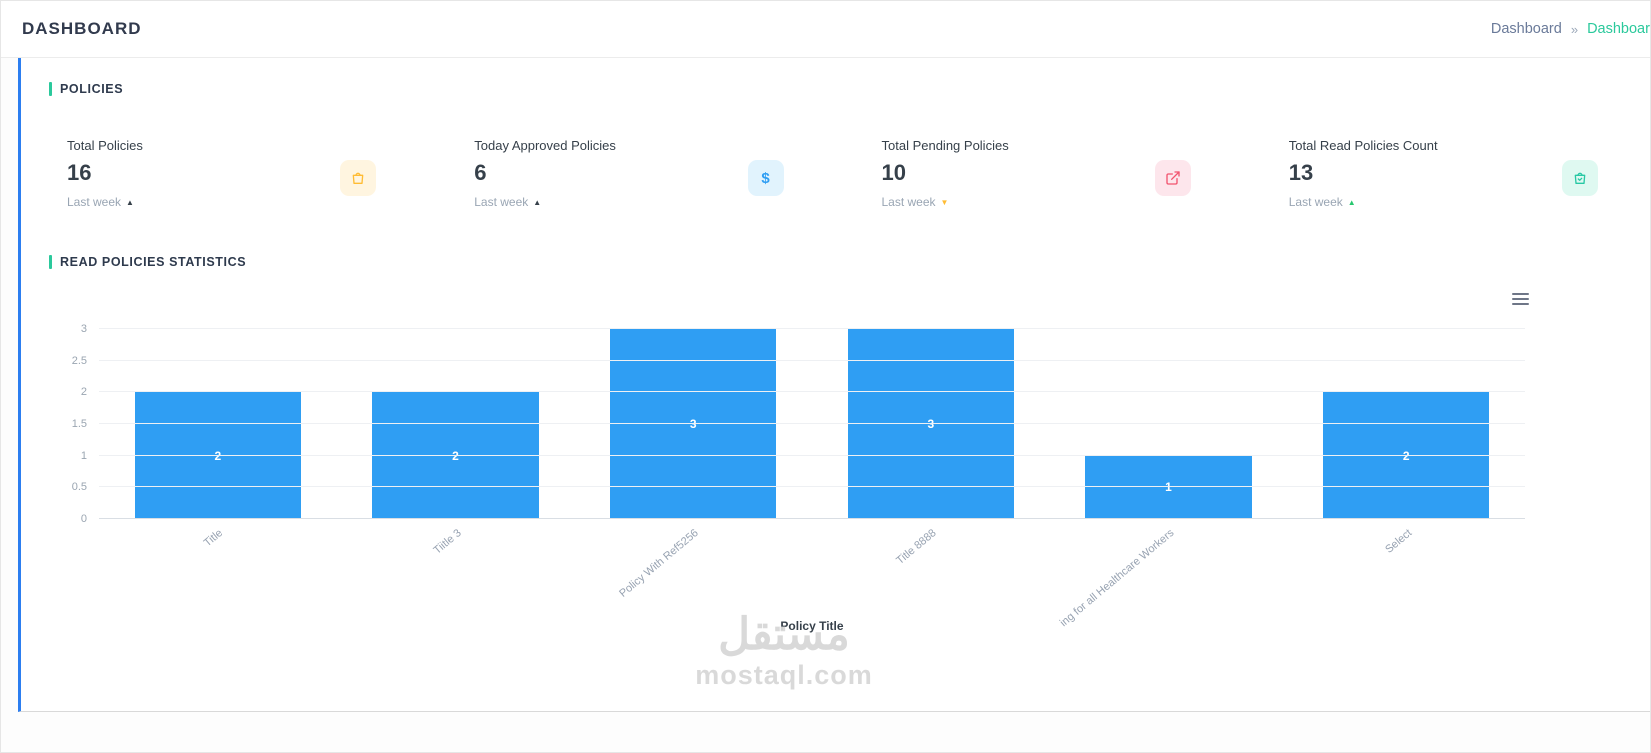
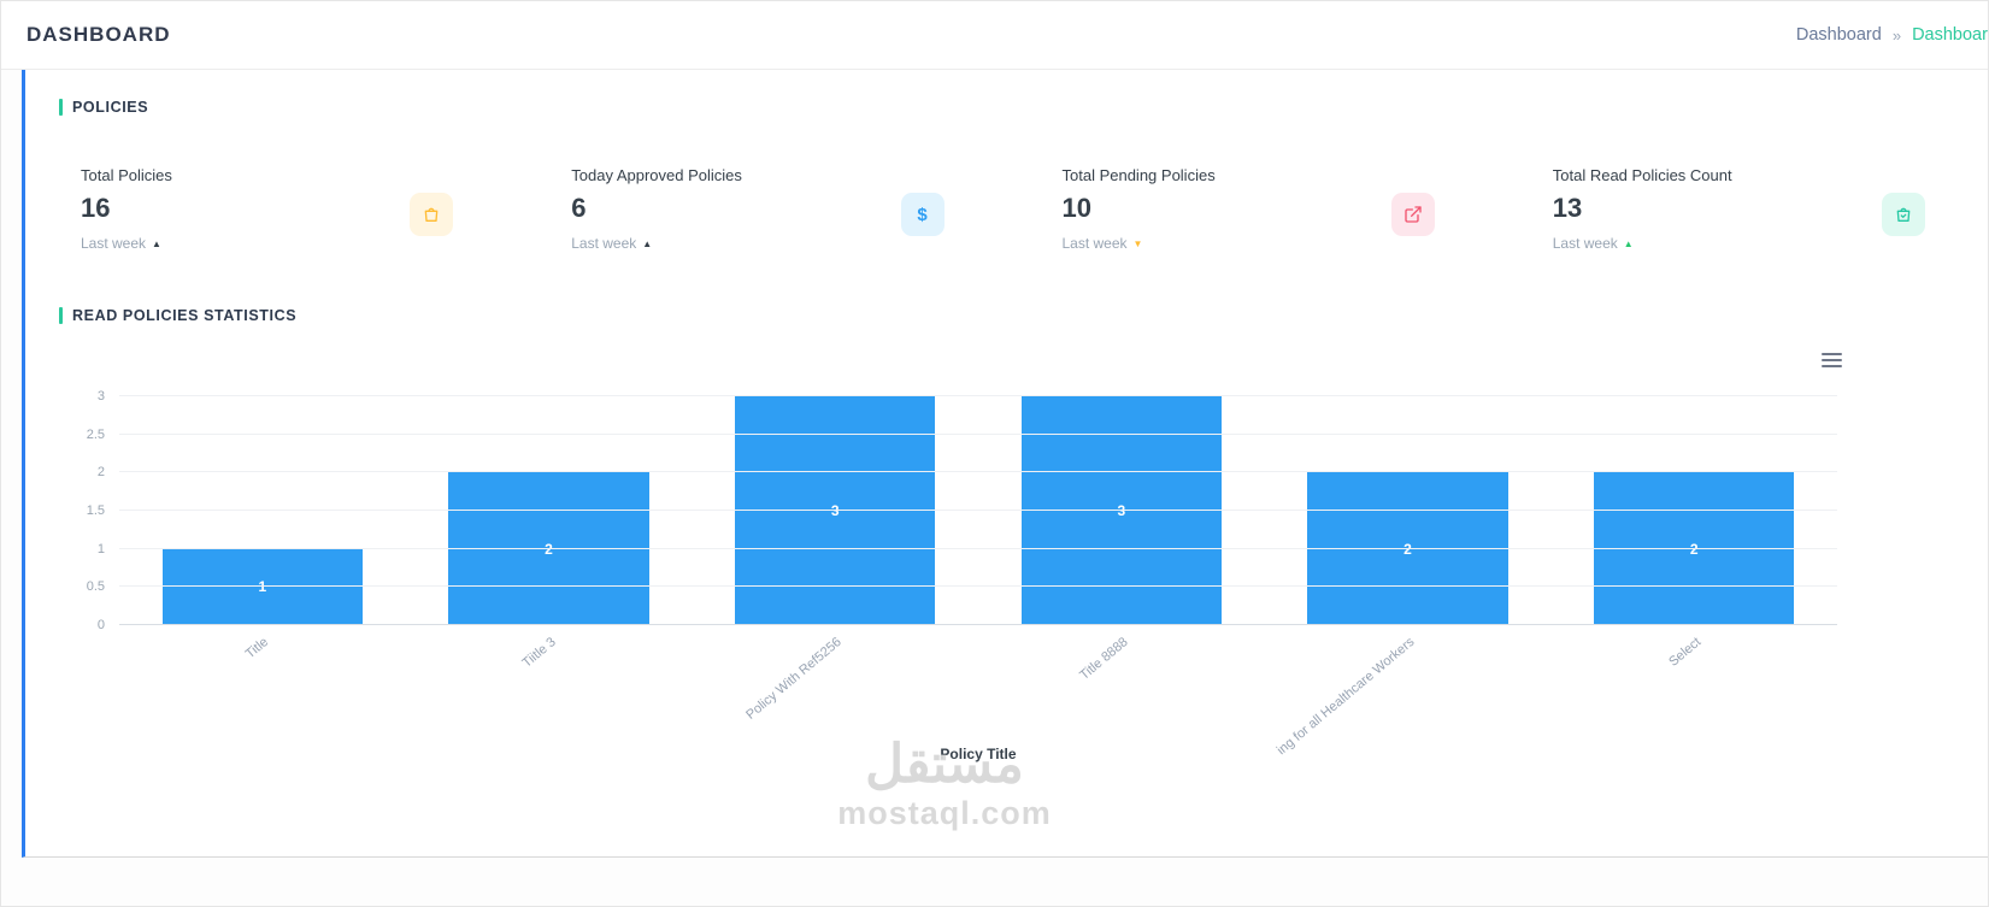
Title: 2 -> 1
ing for all Healthcare Workers: 1 -> 2
